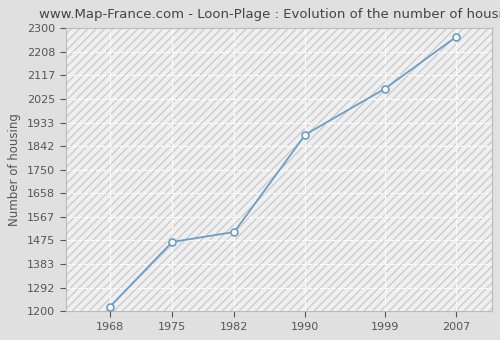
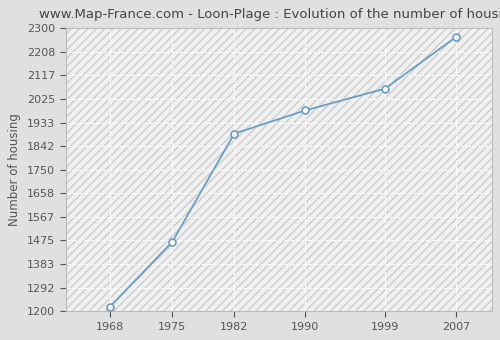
1982: 1508 -> 1890
1990: 1886 -> 1980
